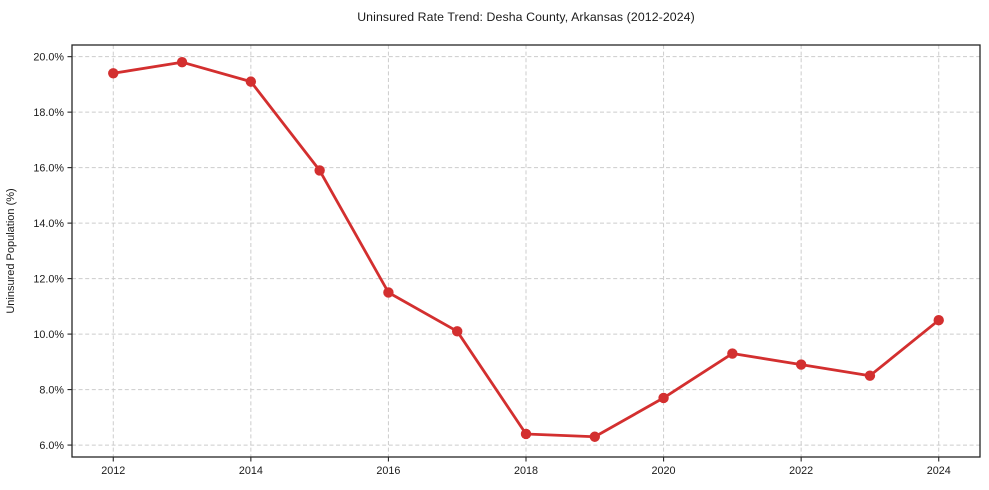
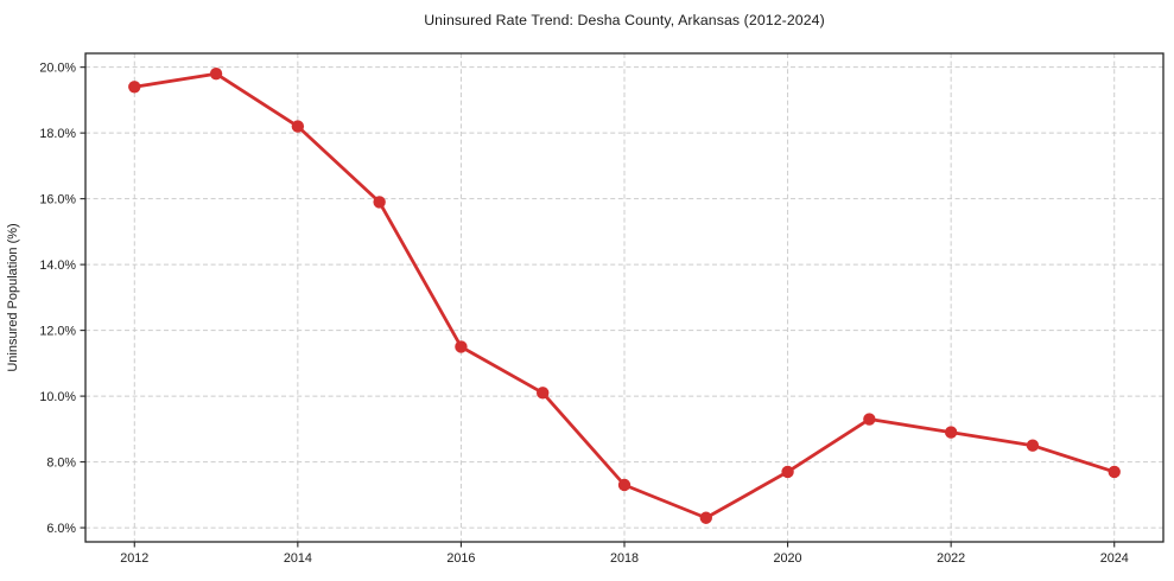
2014: 19.1% -> 18.2%
2018: 6.4% -> 7.3%
2024: 10.5% -> 7.7%
